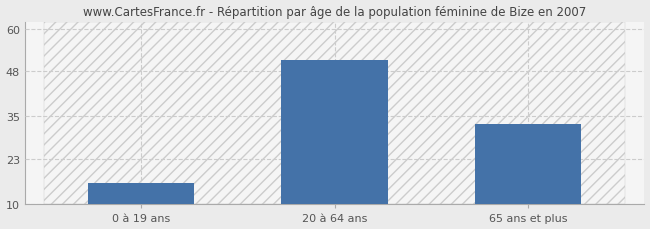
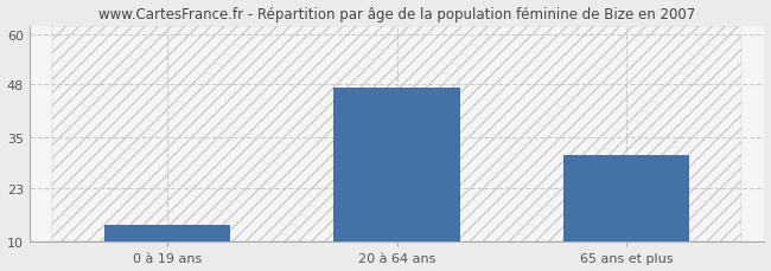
0 à 19 ans: 16 -> 14
20 à 64 ans: 51 -> 47
65 ans et plus: 33 -> 31
